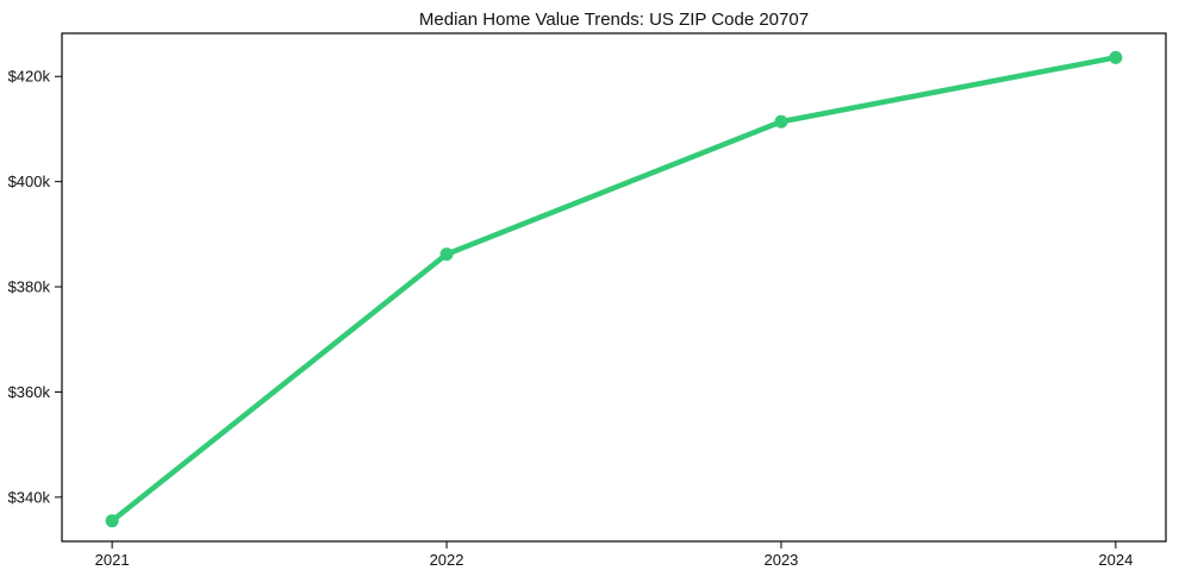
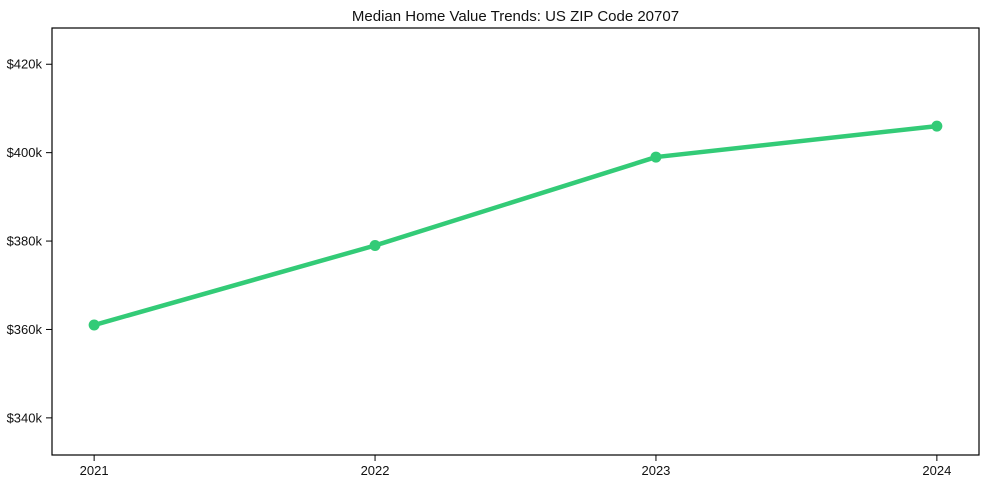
2021: $336k -> $361k
2022: $386k -> $379k
2023: $411k -> $399k
2024: $424k -> $406k
